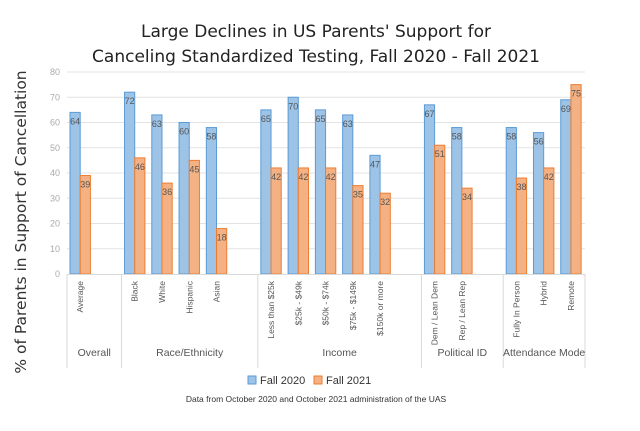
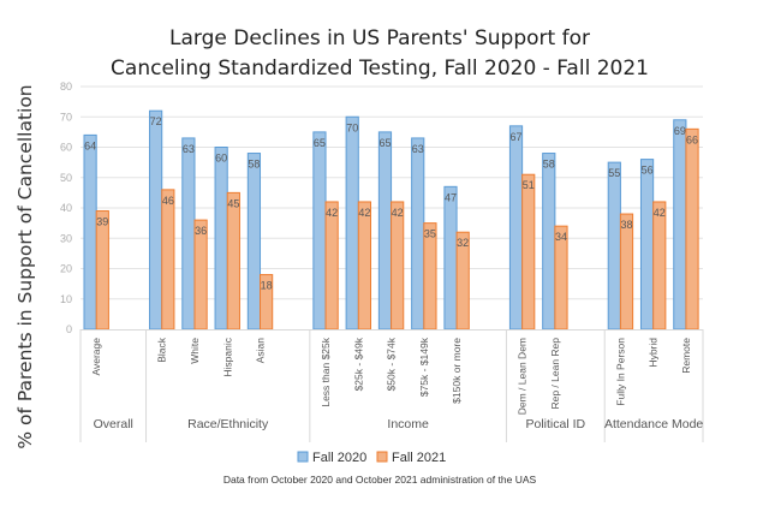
Fall 2020/Fully In Person: 58 -> 55
Fall 2021/Remote: 75 -> 66
